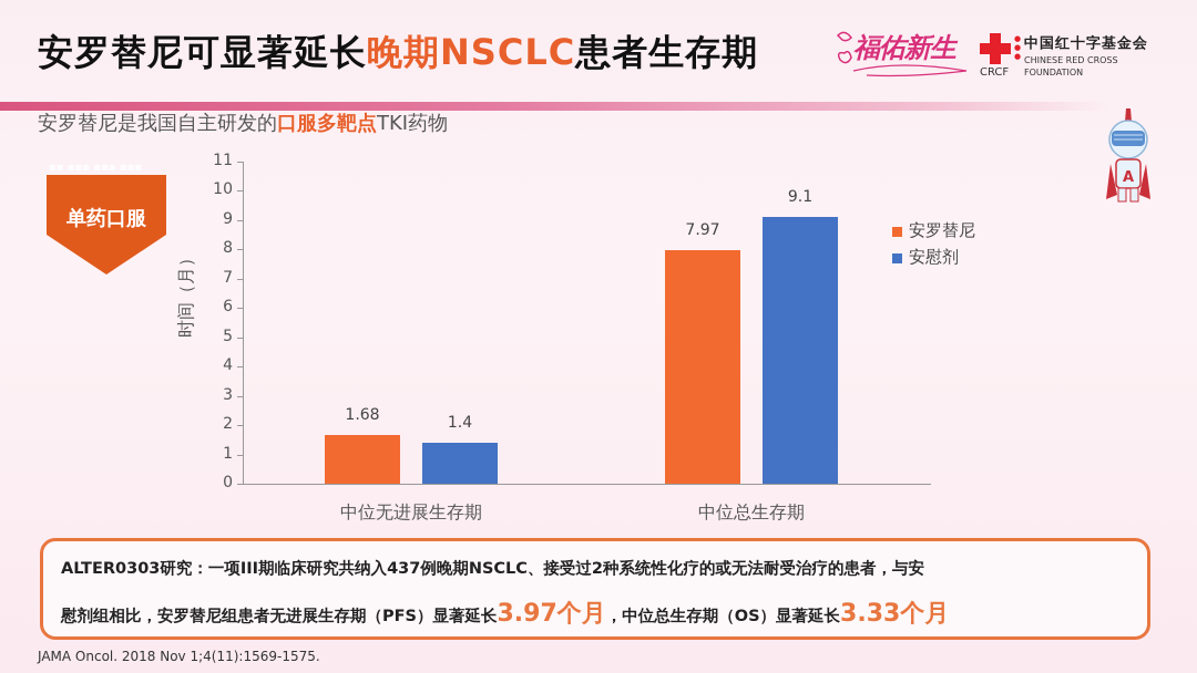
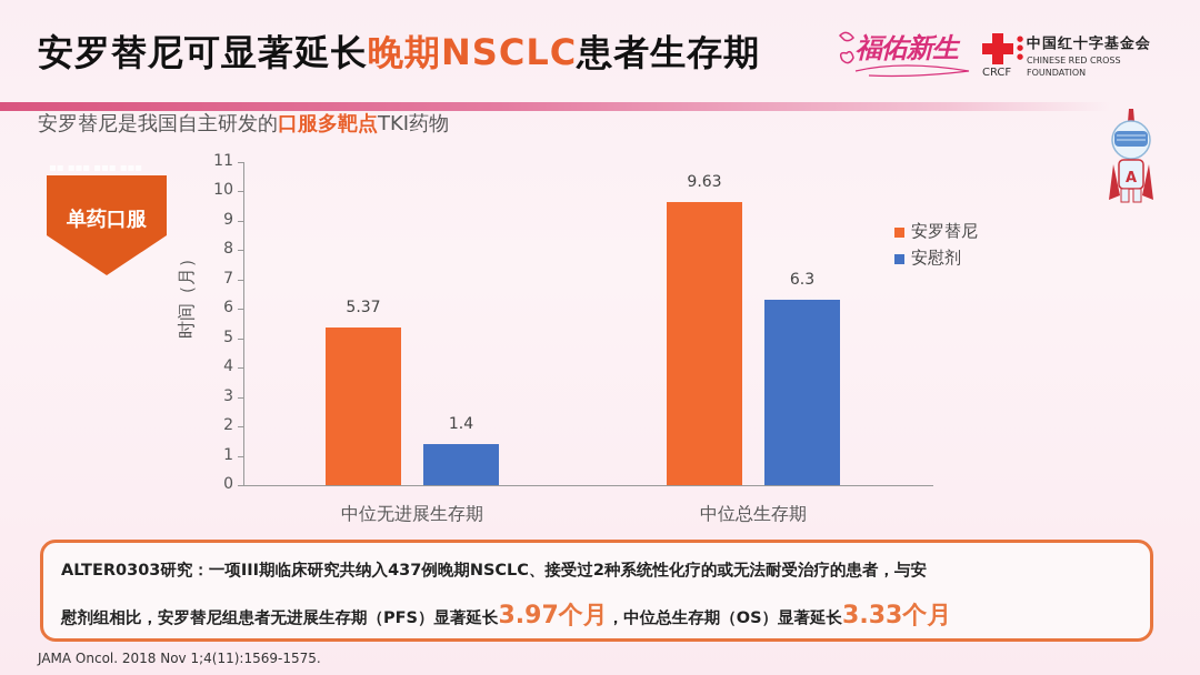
安罗替尼/中位无进展生存期: 1.68 -> 5.37
安罗替尼/中位总生存期: 7.97 -> 9.63
安慰剂/中位总生存期: 9.1 -> 6.3
